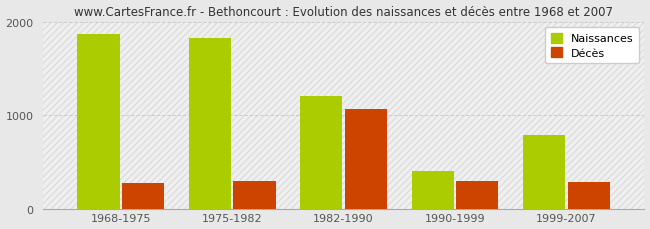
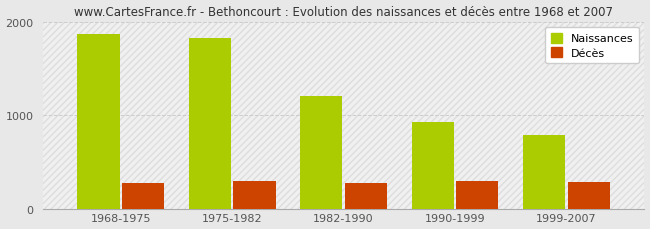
Décès/1982-1990: 1060 -> 270
Naissances/1990-1999: 400 -> 930
